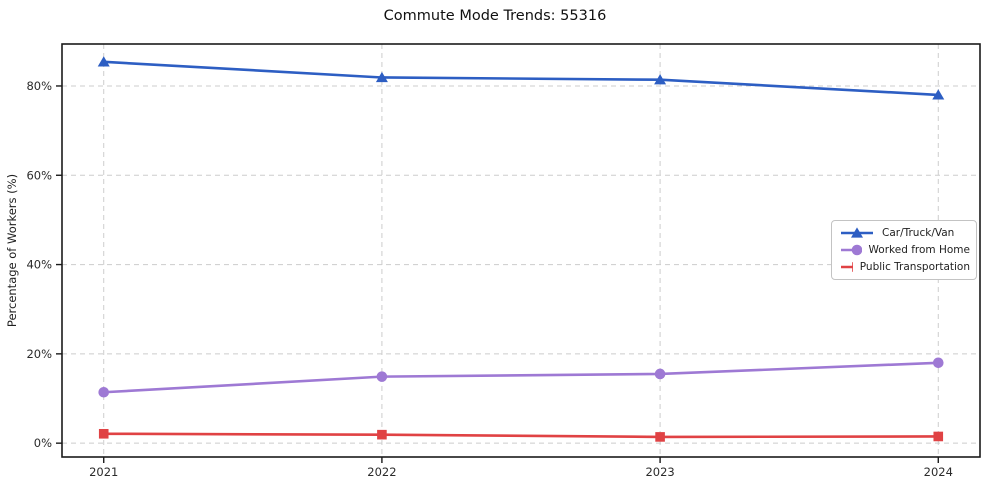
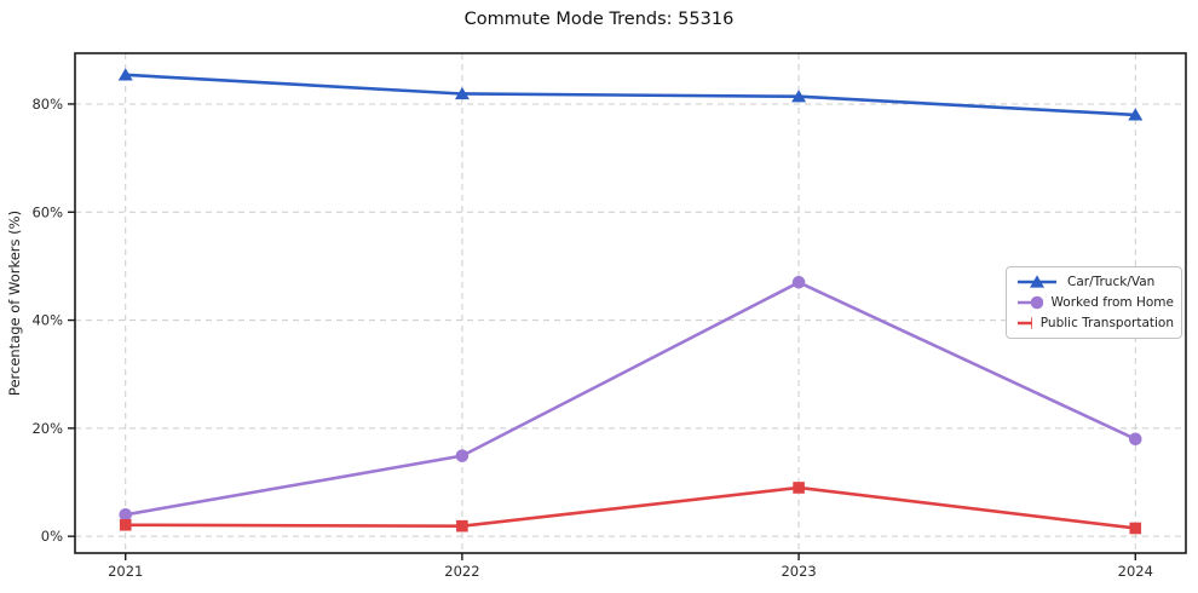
Worked from Home/2021: 11% -> 4%
Worked from Home/2023: 16% -> 47%
Public Transportation/2023: 1% -> 9%
